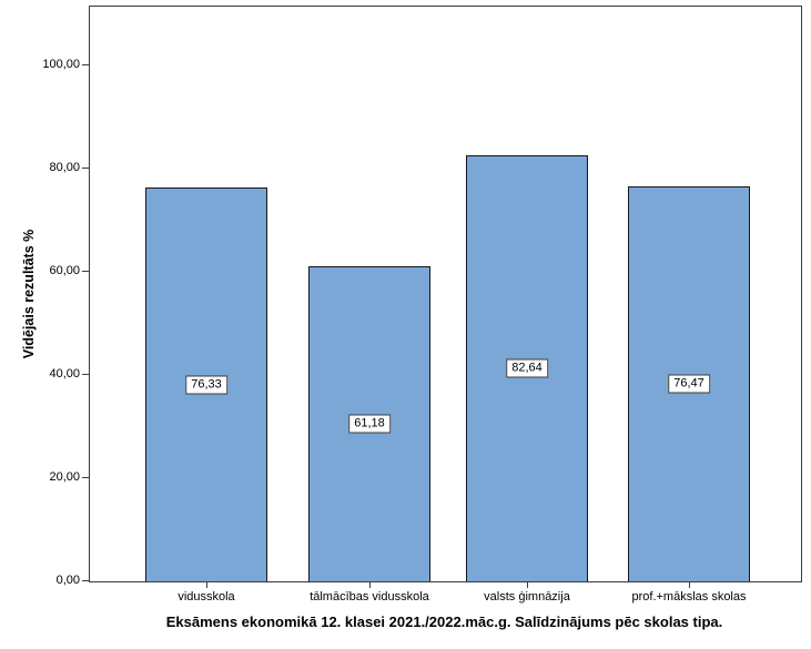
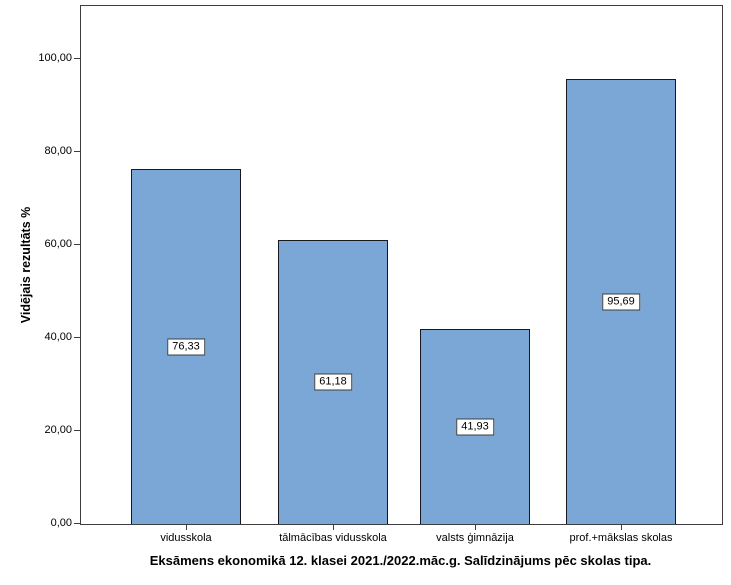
valsts ģimnāzija: 82,64 -> 41,93
prof.+mākslas skolas: 76,47 -> 95,69
